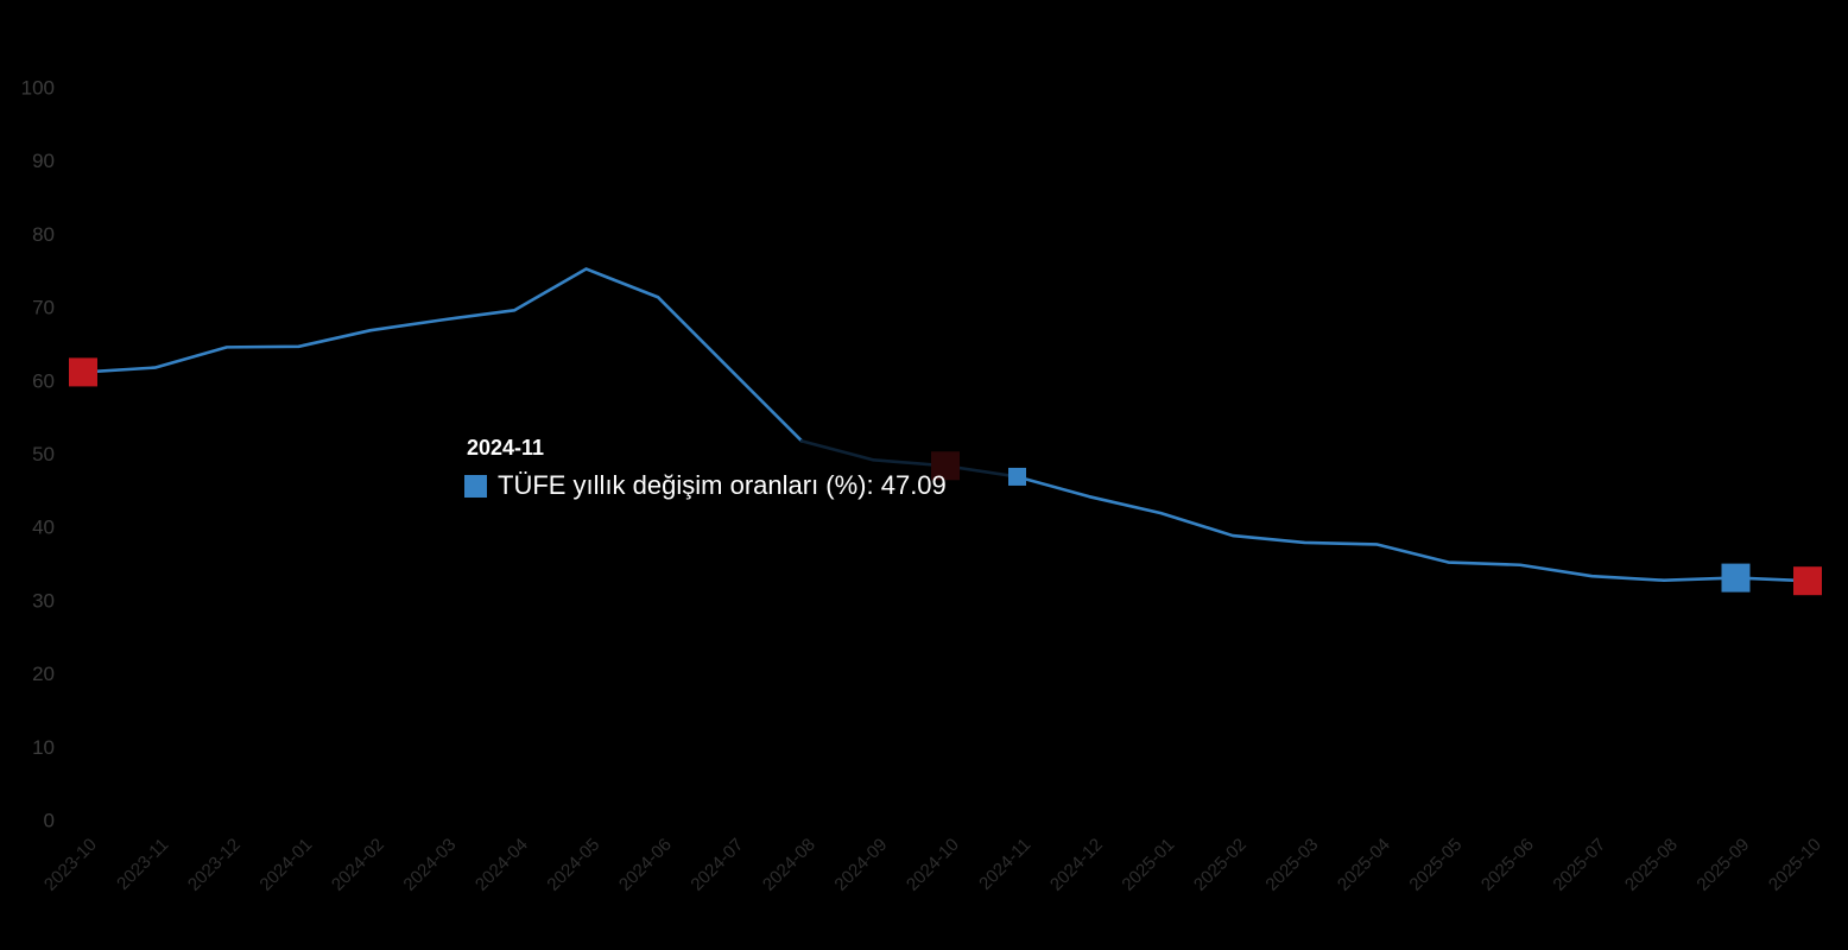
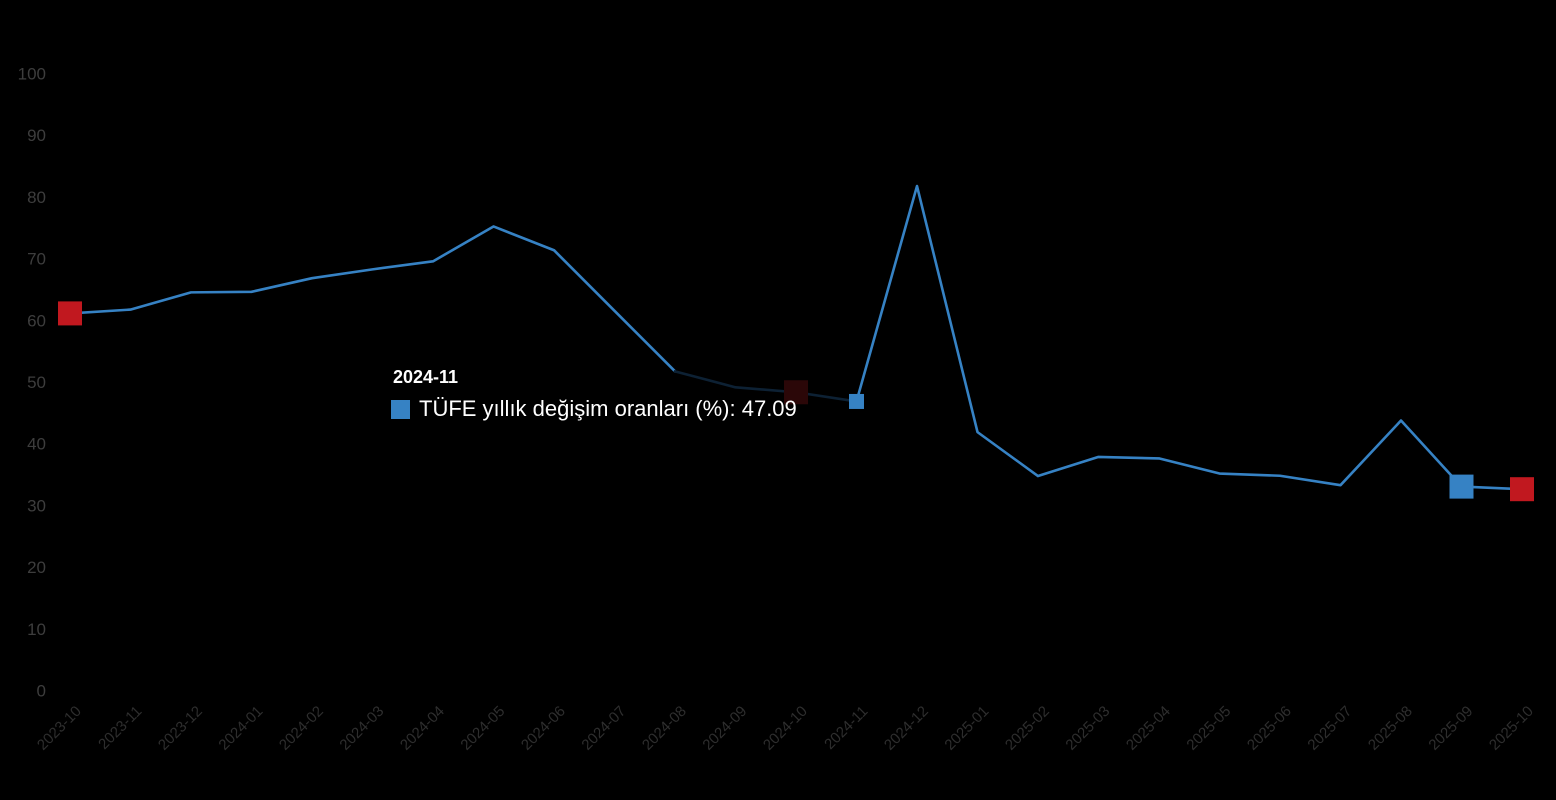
2024-12: 44 -> 82
2025-02: 39 -> 35
2025-08: 33 -> 44
